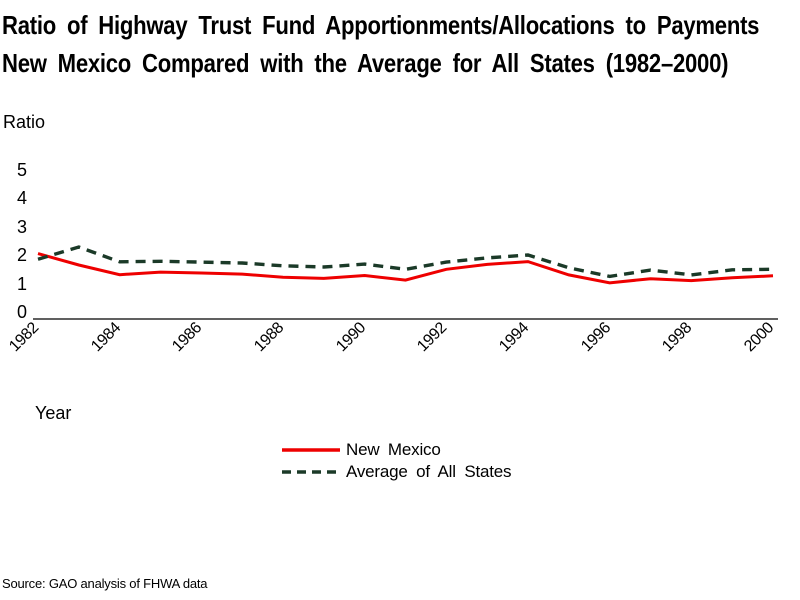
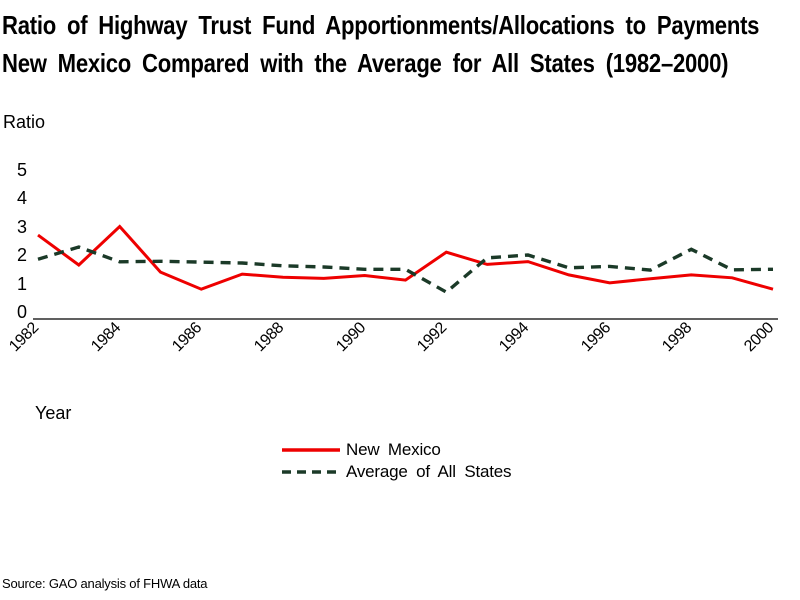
New Mexico/1982: 2.0 -> 2.7
New Mexico/1984: 1.3 -> 3.0
New Mexico/1986: 1.4 -> 0.8
Average of All States/1990: 1.7 -> 1.5
New Mexico/1992: 1.5 -> 2.1
Average of All States/1992: 1.8 -> 0.7
Average of All States/1996: 1.2 -> 1.6
New Mexico/1998: 1.1 -> 1.3
Average of All States/1998: 1.3 -> 2.2
New Mexico/2000: 1.3 -> 0.8
